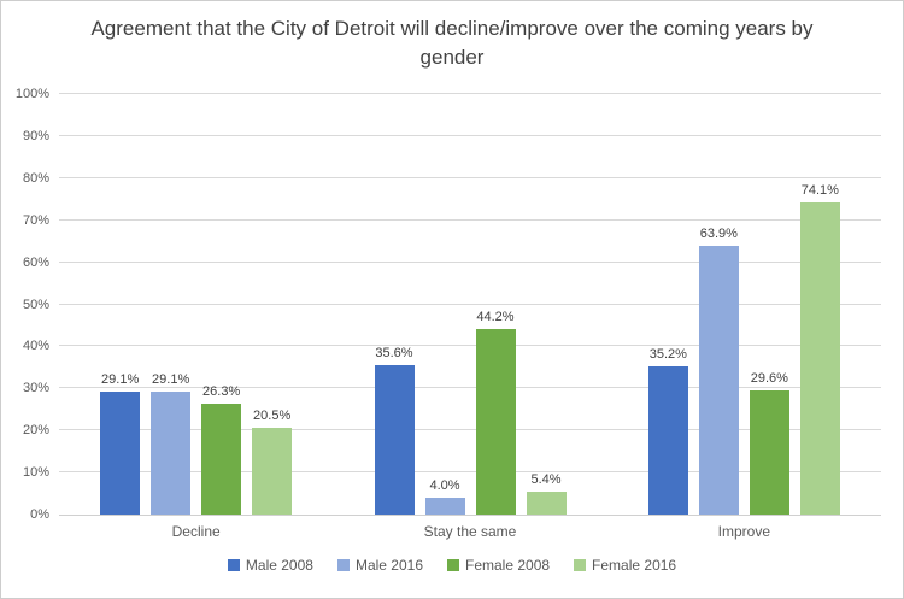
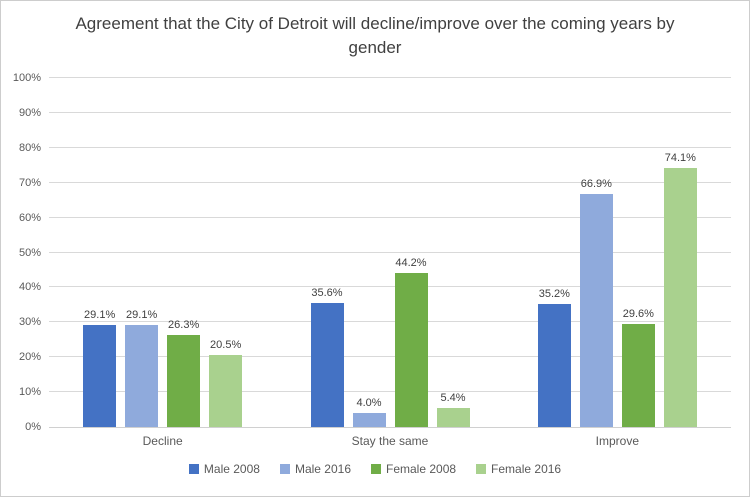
Male 2016/Improve: 63.9% -> 66.9%
